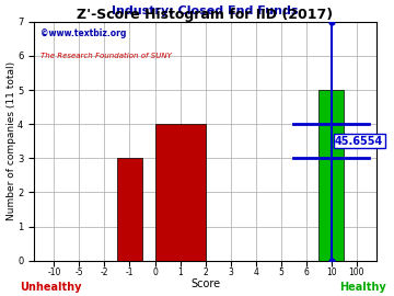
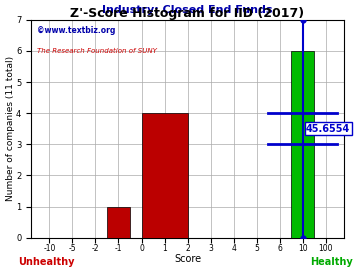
-1: 3 -> 1
10: 5 -> 6
